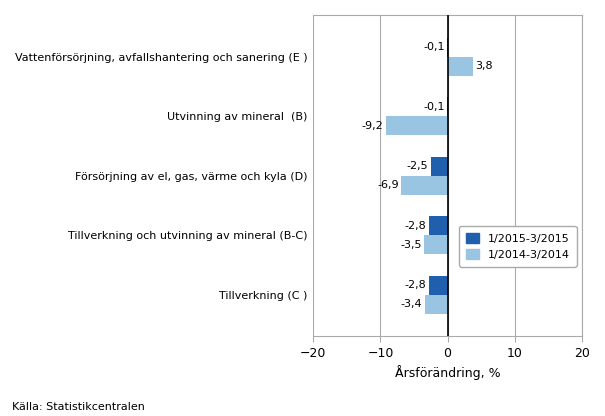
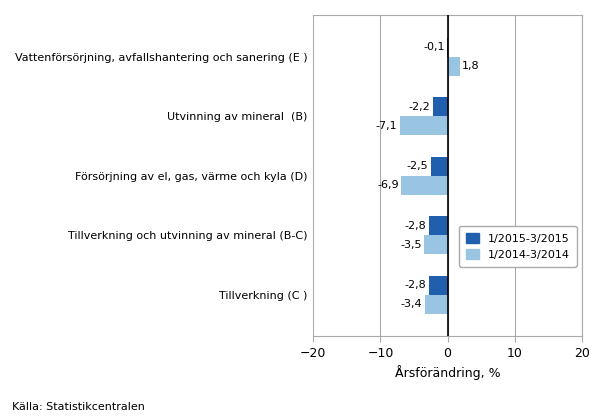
1/2014-3/2014/Vattenförsörjning, avfallshantering och sanering (E ): 3,8 -> 1,8
1/2015-3/2015/Utvinning av mineral (B): -0,1 -> -2,2
1/2014-3/2014/Utvinning av mineral (B): -9,2 -> -7,1
